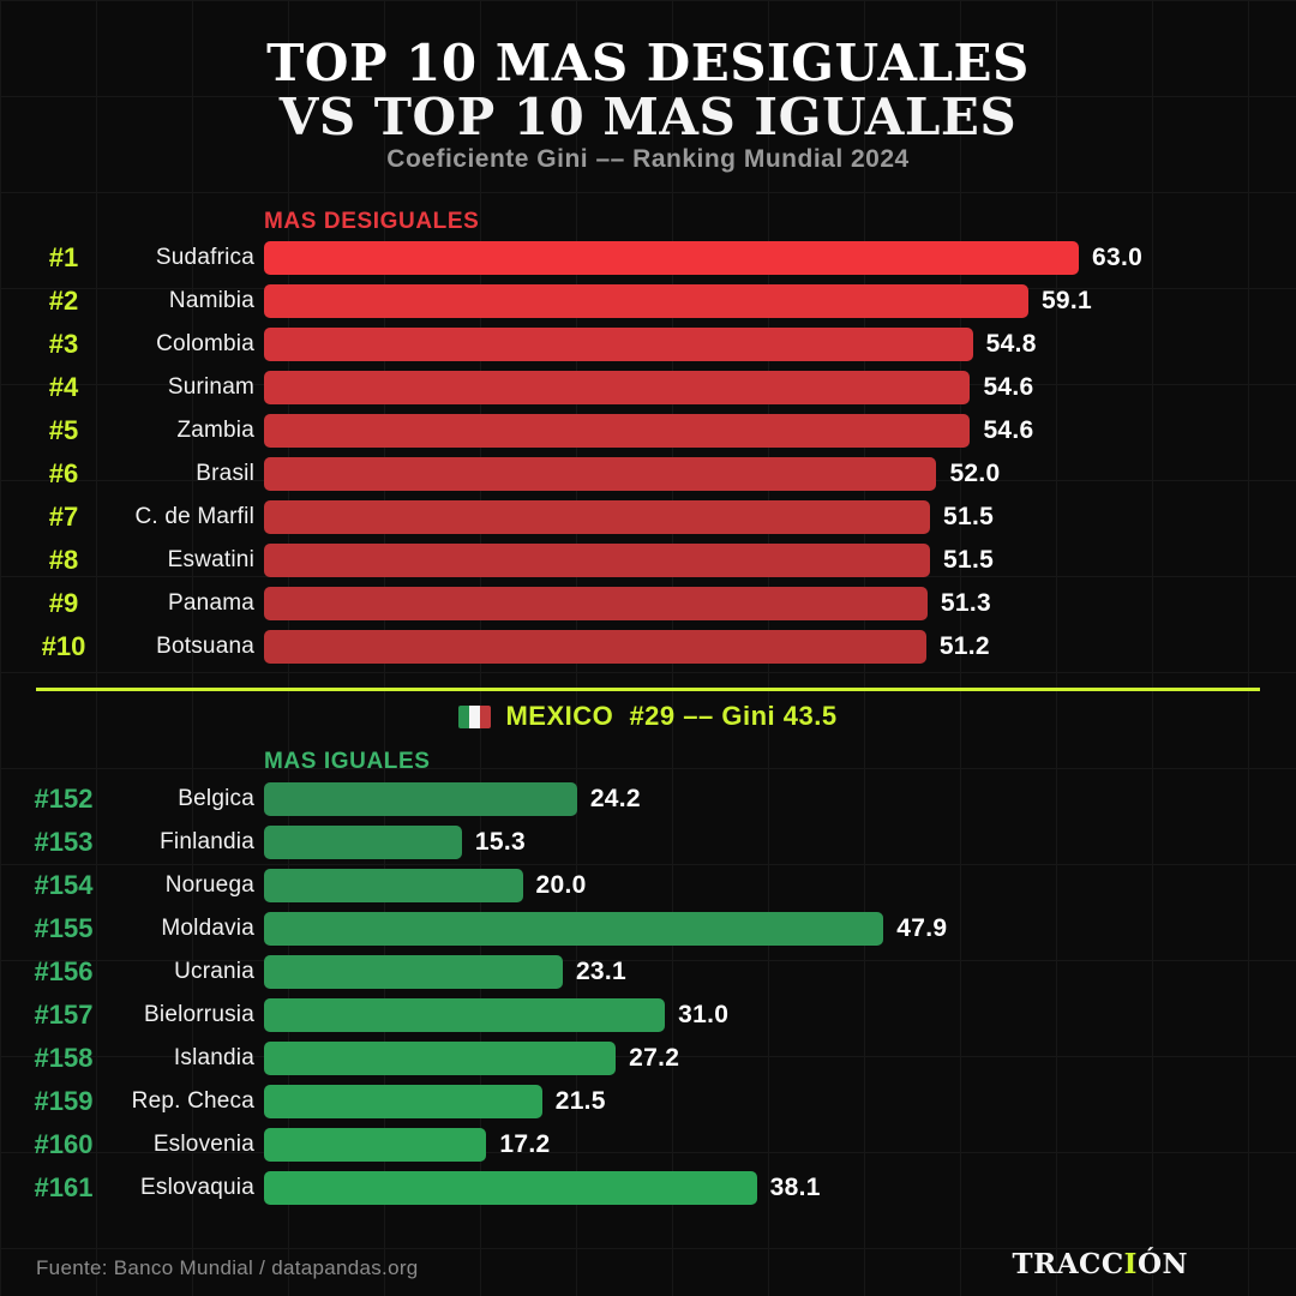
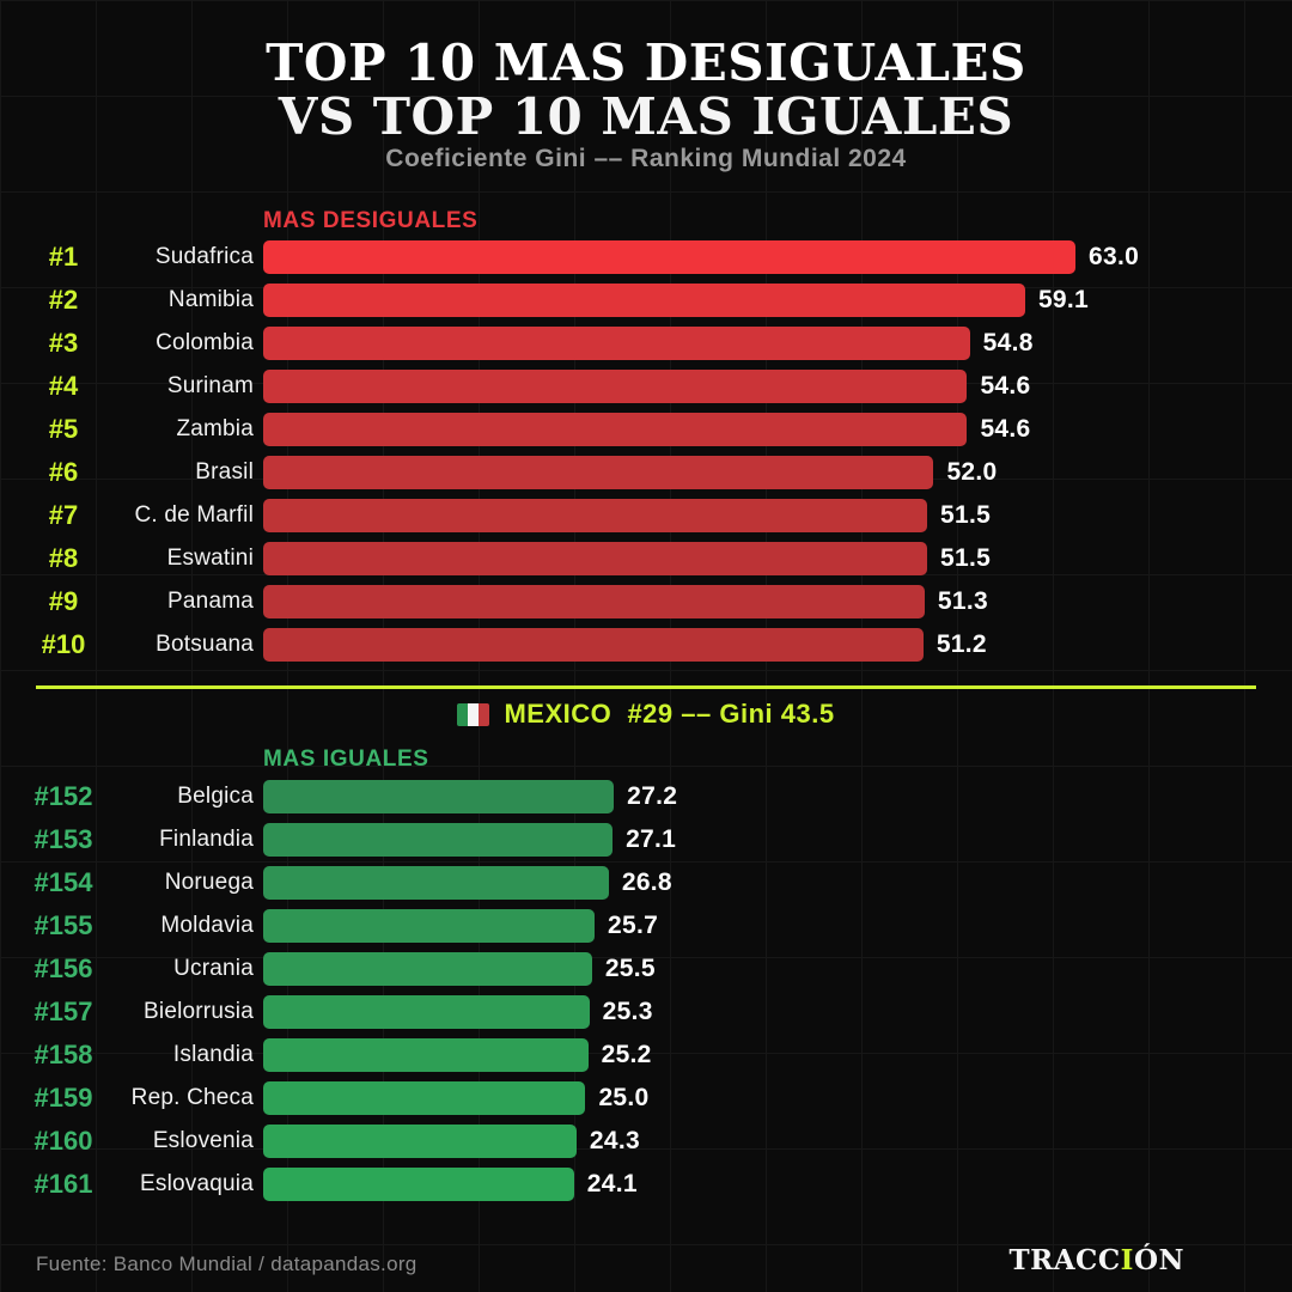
MAS IGUALES/Belgica: 24.2 -> 27.2
MAS IGUALES/Finlandia: 15.3 -> 27.1
MAS IGUALES/Noruega: 20.0 -> 26.8
MAS IGUALES/Moldavia: 47.9 -> 25.7
MAS IGUALES/Ucrania: 23.1 -> 25.5
MAS IGUALES/Bielorrusia: 31.0 -> 25.3
MAS IGUALES/Islandia: 27.2 -> 25.2
MAS IGUALES/Rep. Checa: 21.5 -> 25.0
MAS IGUALES/Eslovenia: 17.2 -> 24.3
MAS IGUALES/Eslovaquia: 38.1 -> 24.1
